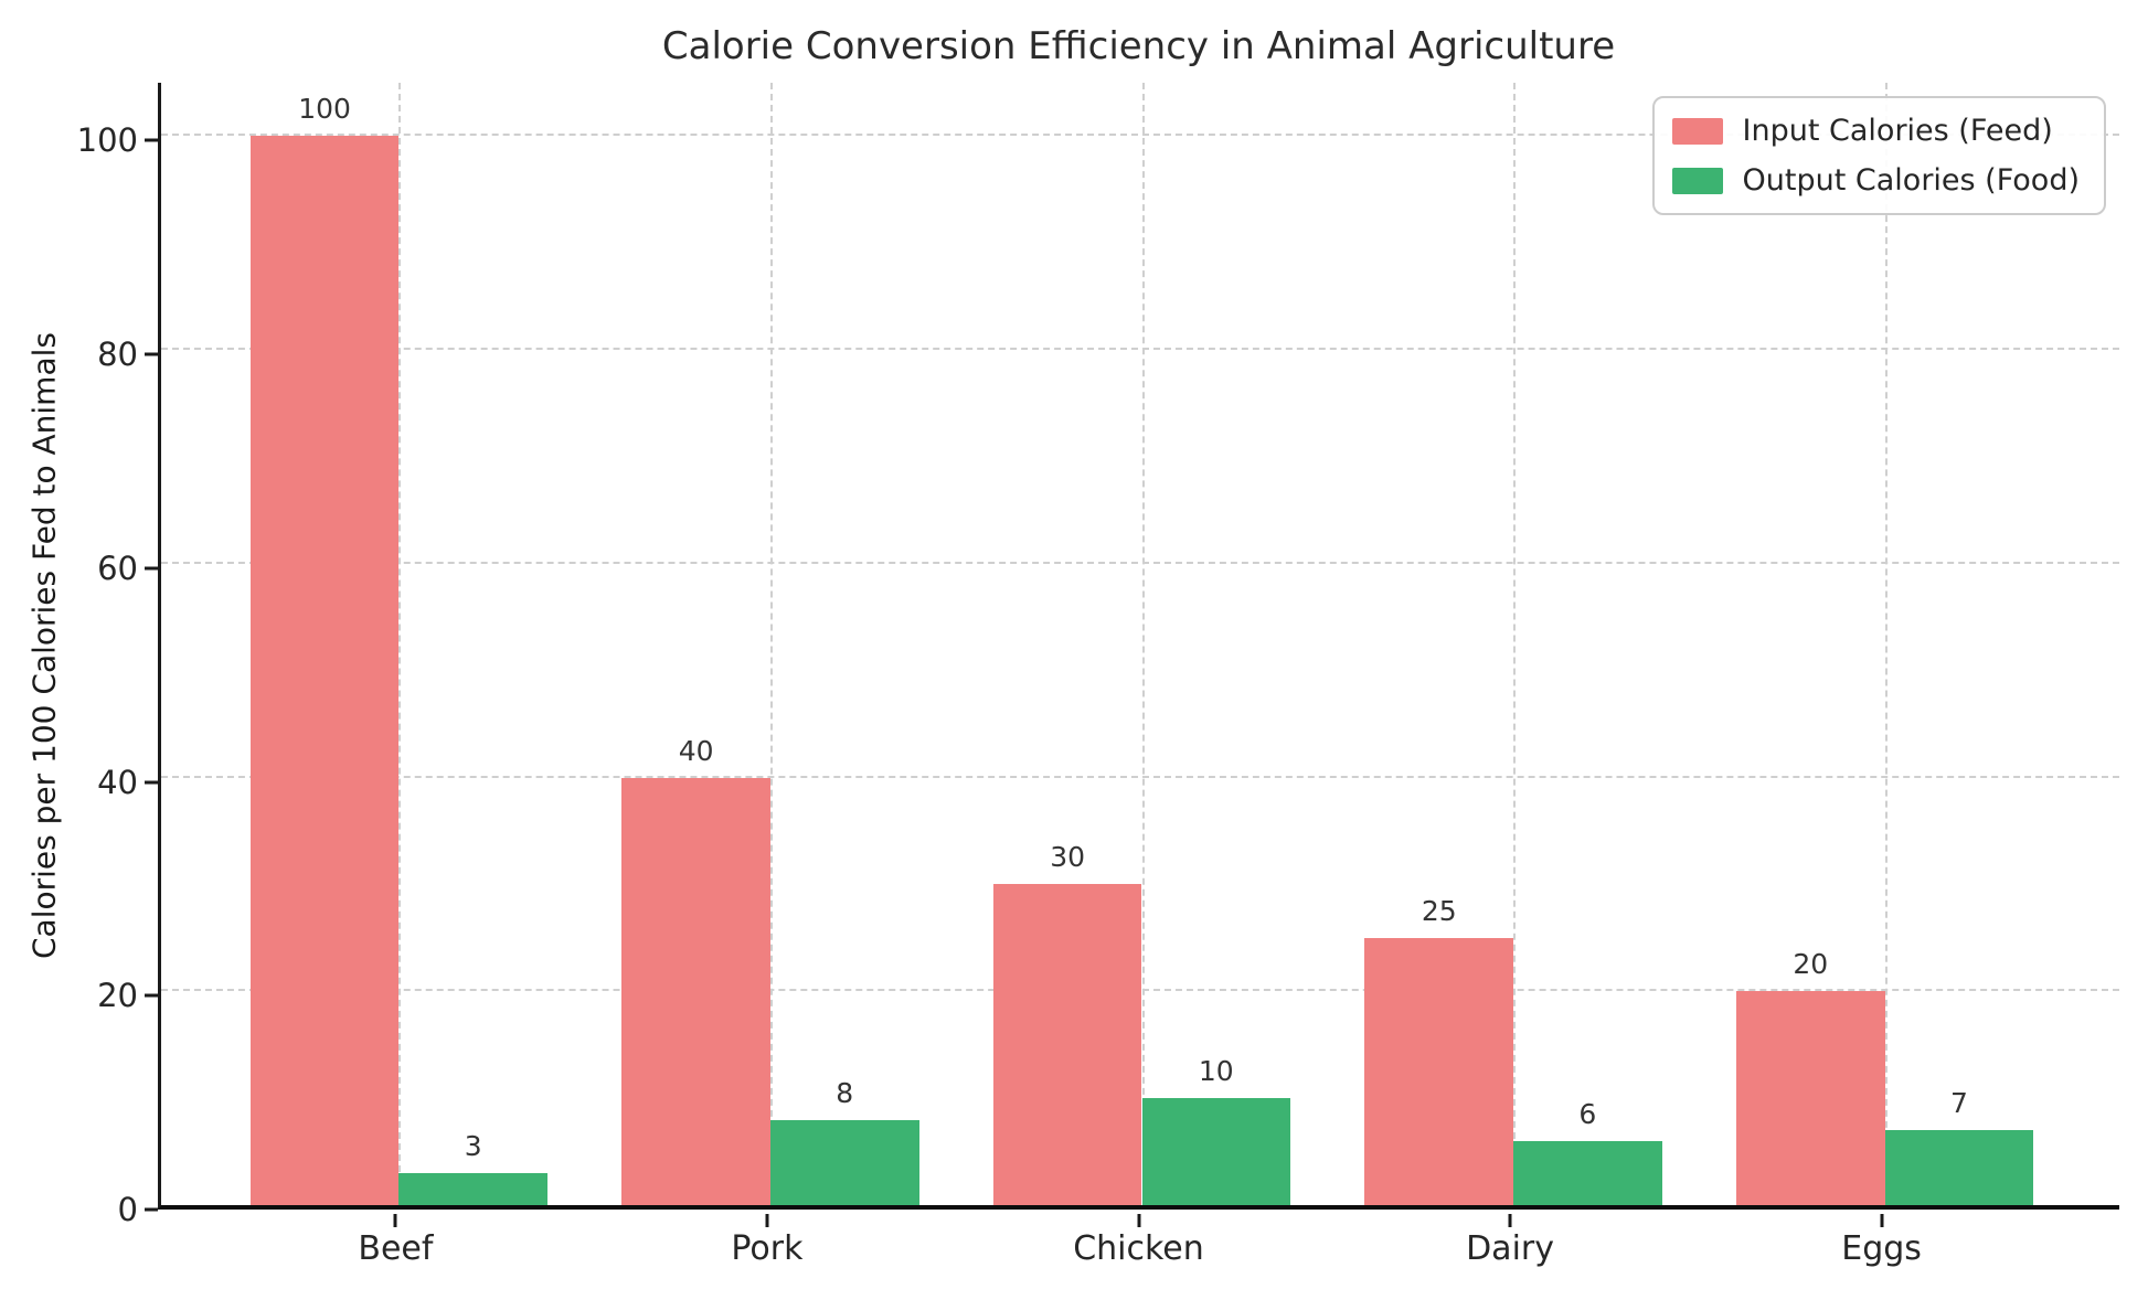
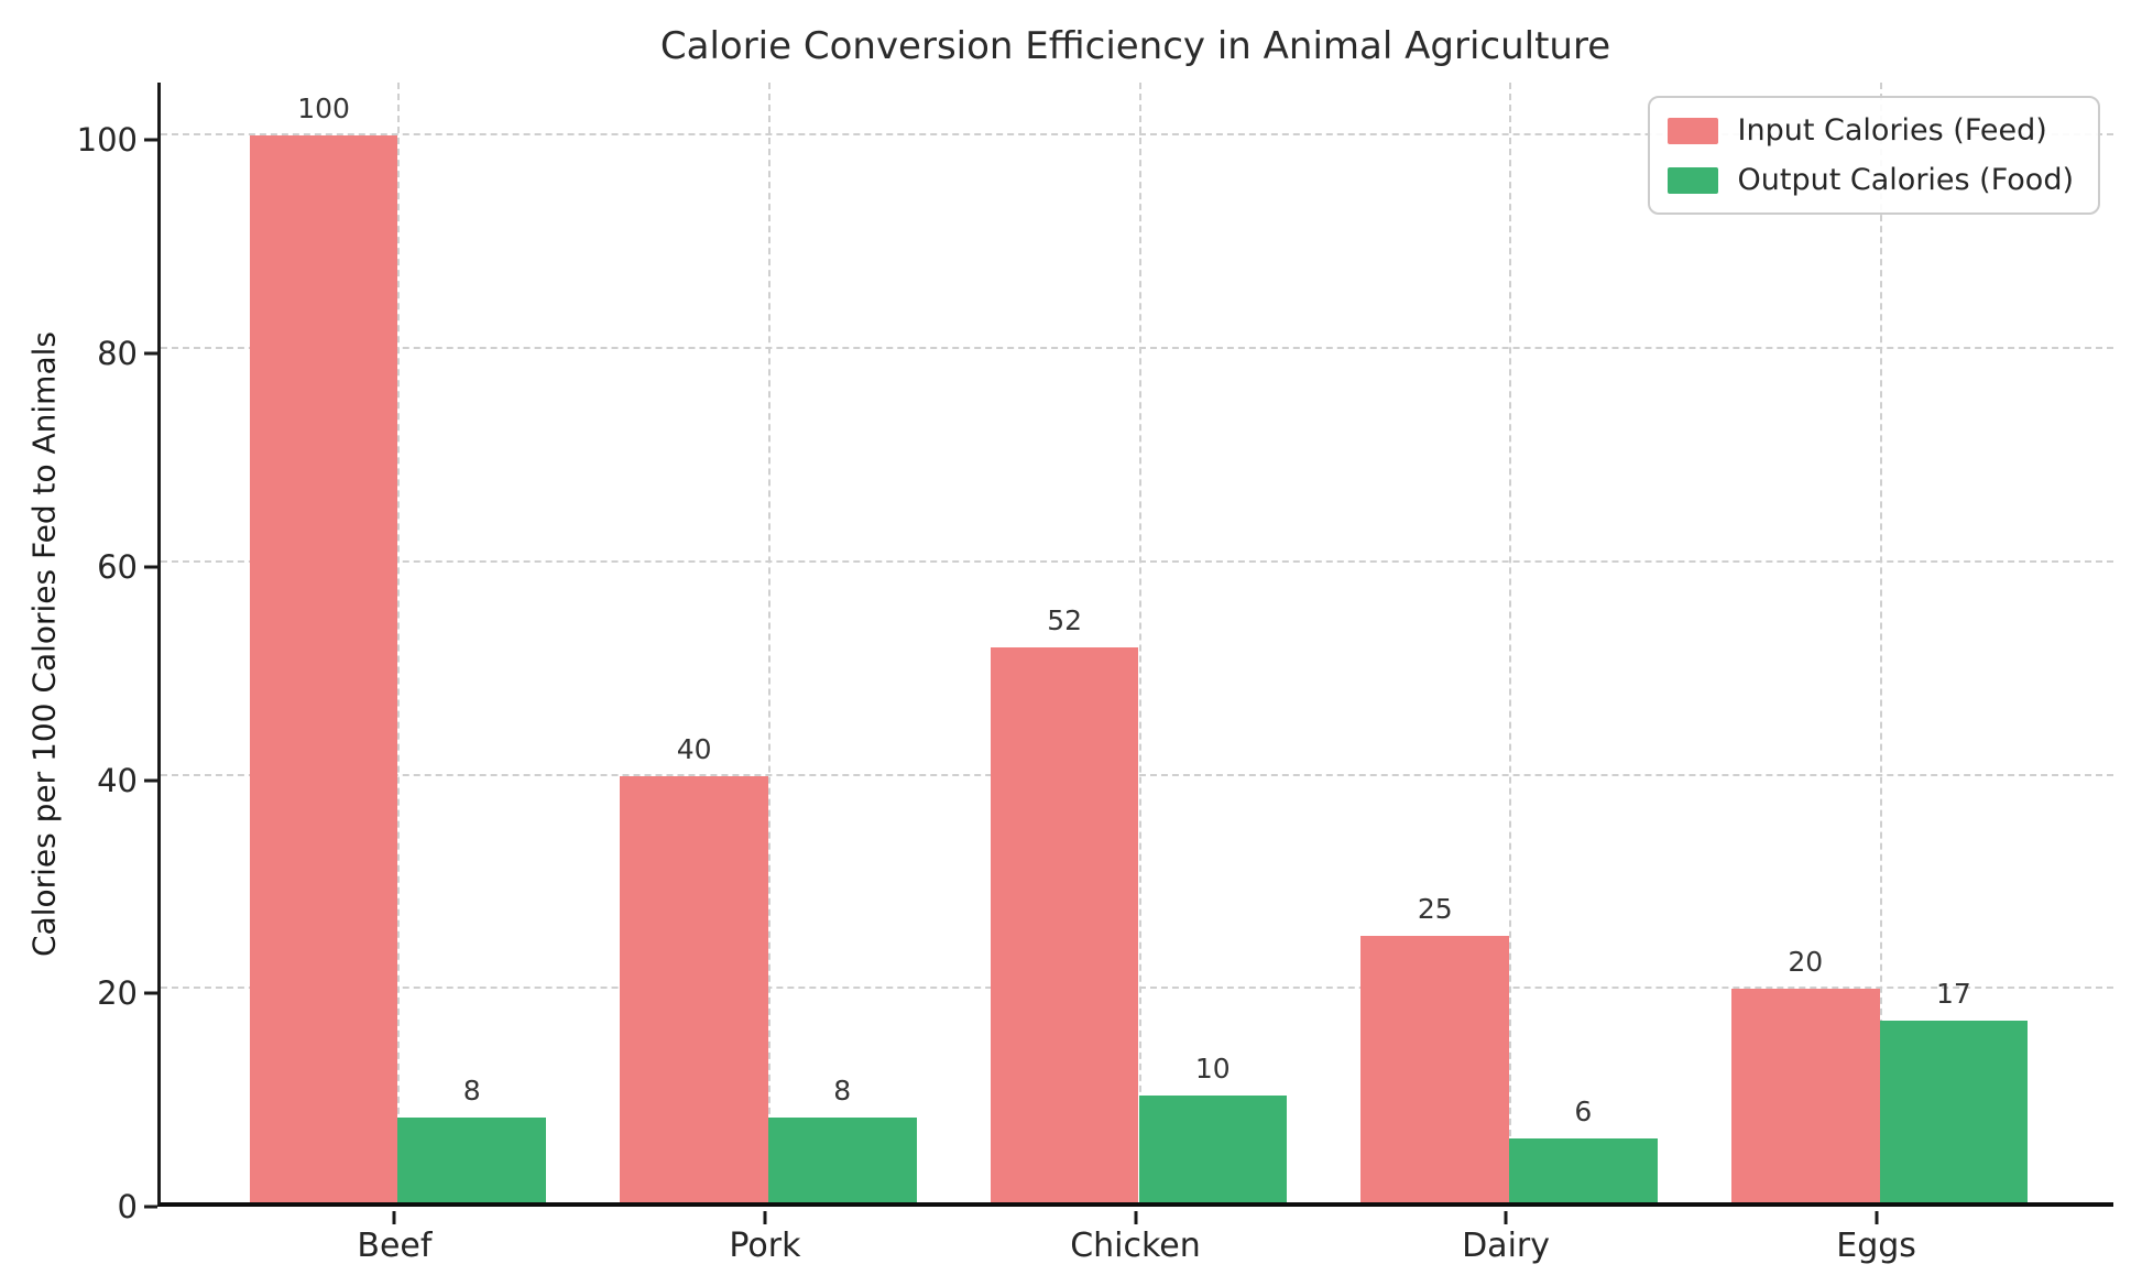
Output Calories (Food)/Beef: 3 -> 8
Input Calories (Feed)/Chicken: 30 -> 52
Output Calories (Food)/Eggs: 7 -> 17
